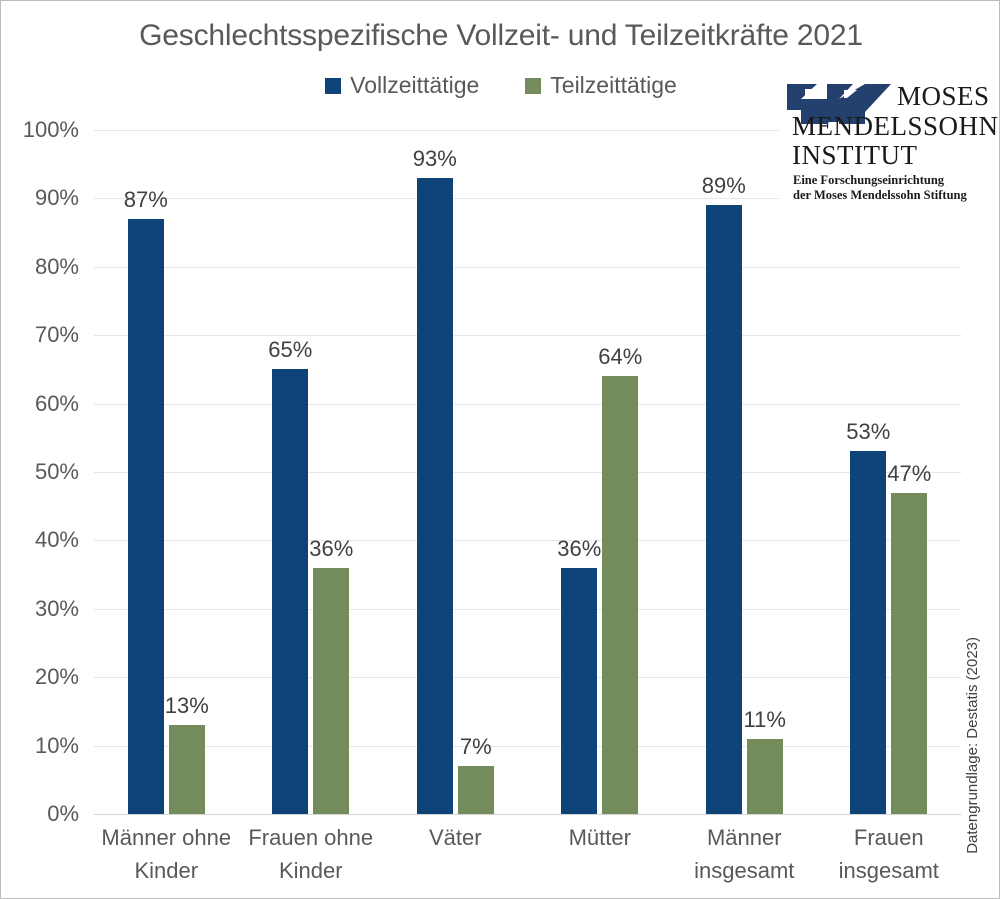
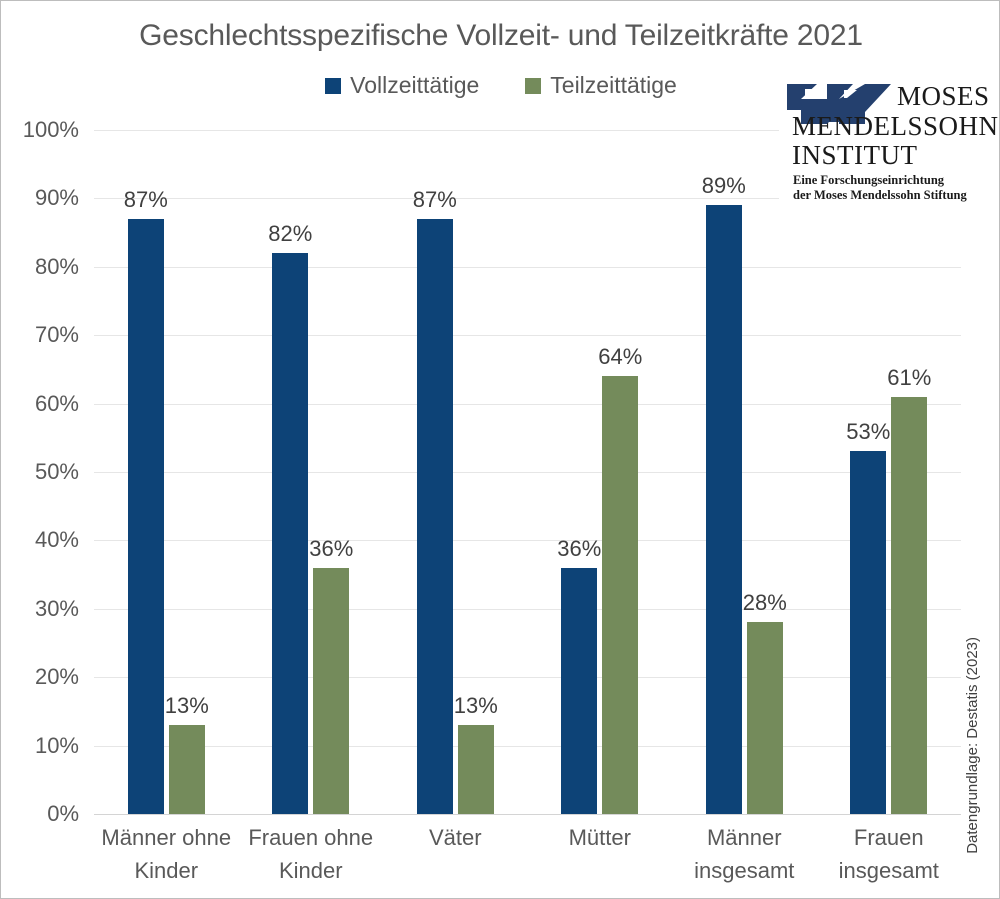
Vollzeittätige/Frauen ohne Kinder: 65% -> 82%
Vollzeittätige/Väter: 93% -> 87%
Teilzeittätige/Väter: 7% -> 13%
Teilzeittätige/Männer insgesamt: 11% -> 28%
Teilzeittätige/Frauen insgesamt: 47% -> 61%
